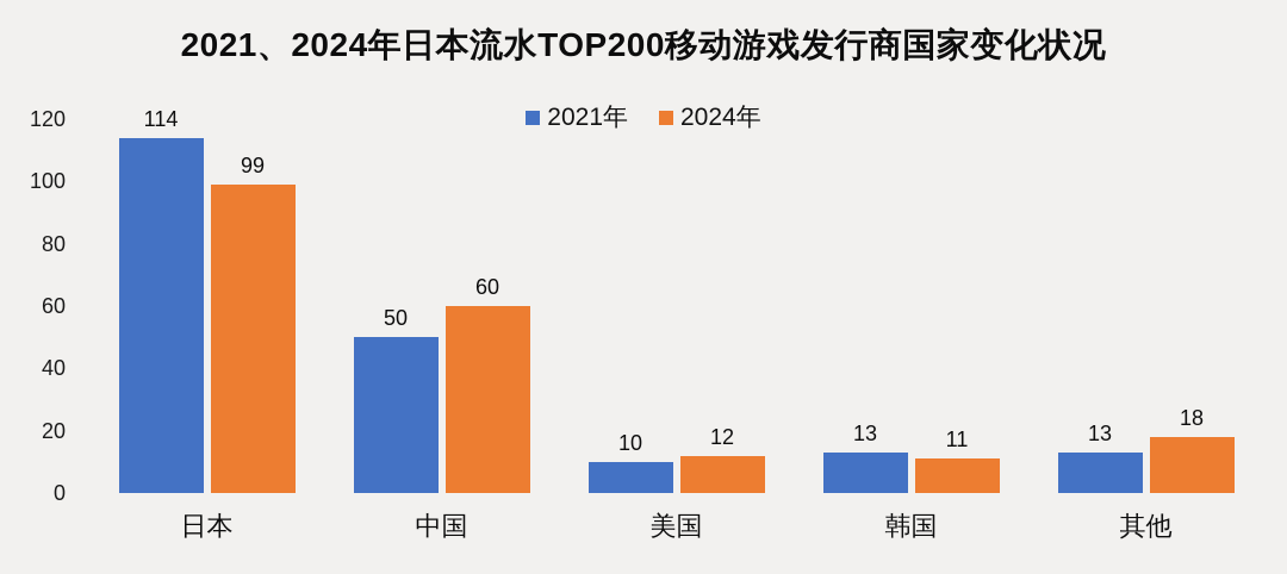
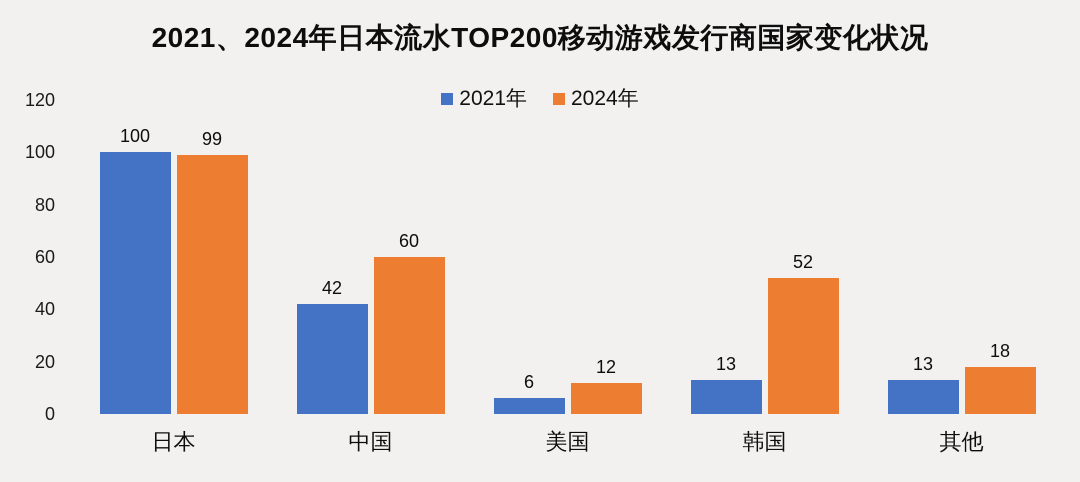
2021年/日本: 114 -> 100
2021年/中国: 50 -> 42
2021年/美国: 10 -> 6
2024年/韩国: 11 -> 52
